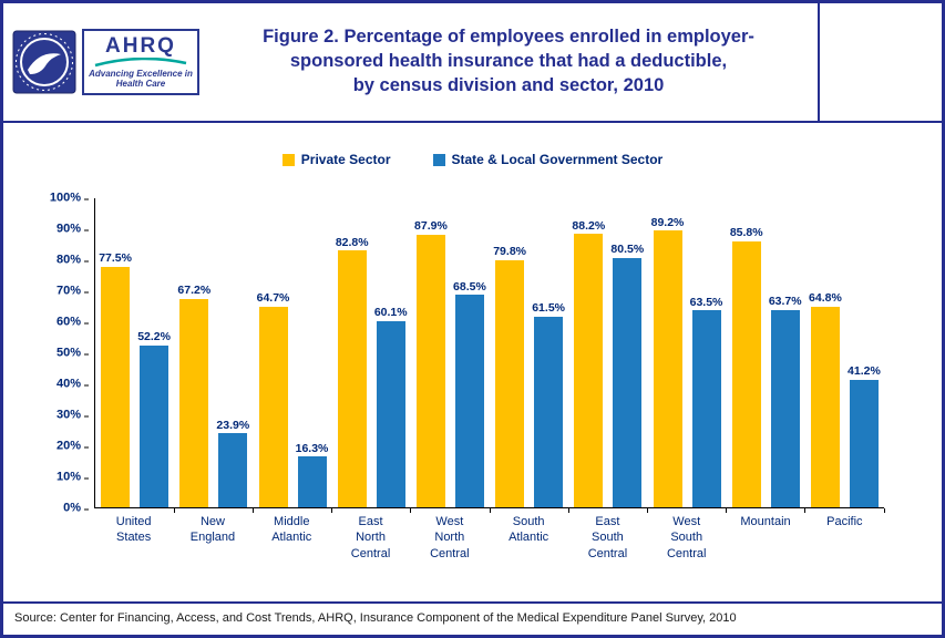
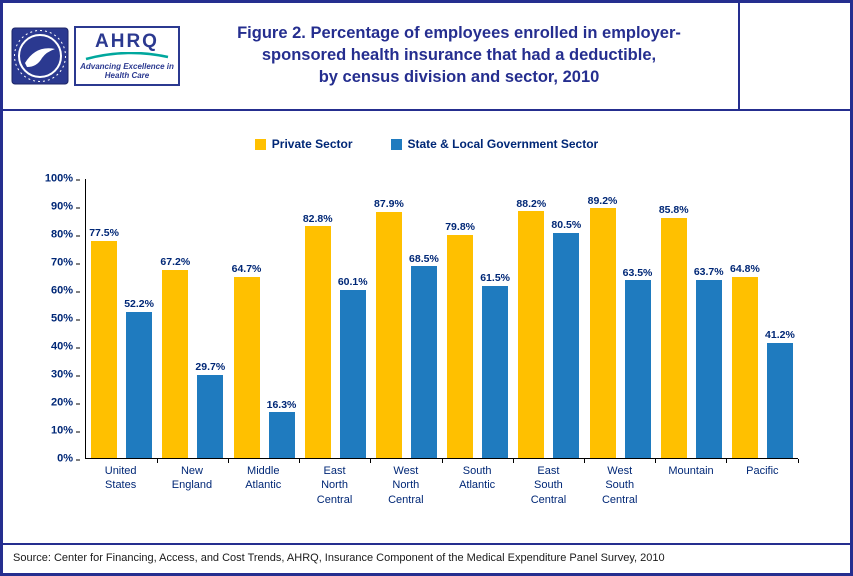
State & Local Government Sector/New England: 23.9% -> 29.7%
